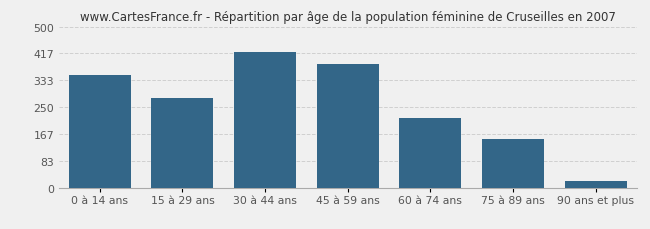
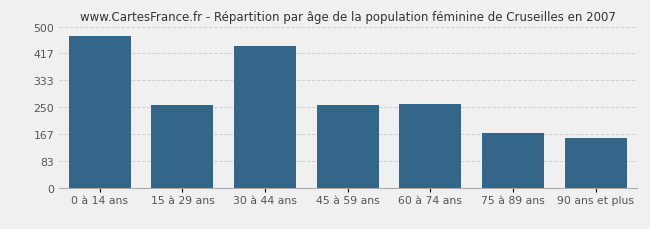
0 à 14 ans: 350 -> 470
15 à 29 ans: 278 -> 255
30 à 44 ans: 420 -> 440
45 à 59 ans: 385 -> 255
60 à 74 ans: 215 -> 260
75 à 89 ans: 152 -> 170
90 ans et plus: 20 -> 155
